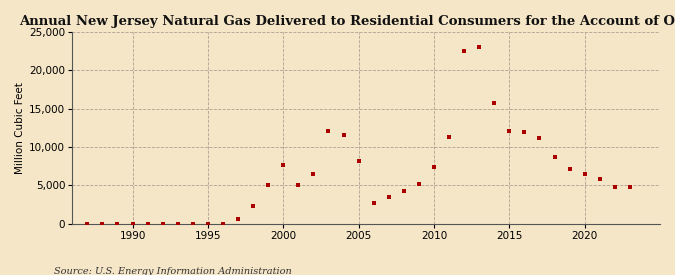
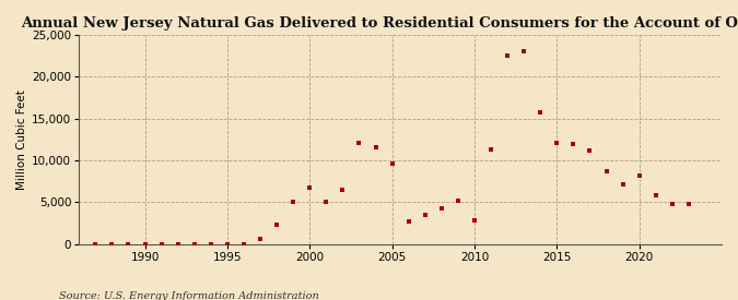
2000: 7,700 -> 6,800
2005: 8,200 -> 9,600
2010: 7,400 -> 2,800
2020: 6,500 -> 8,200
